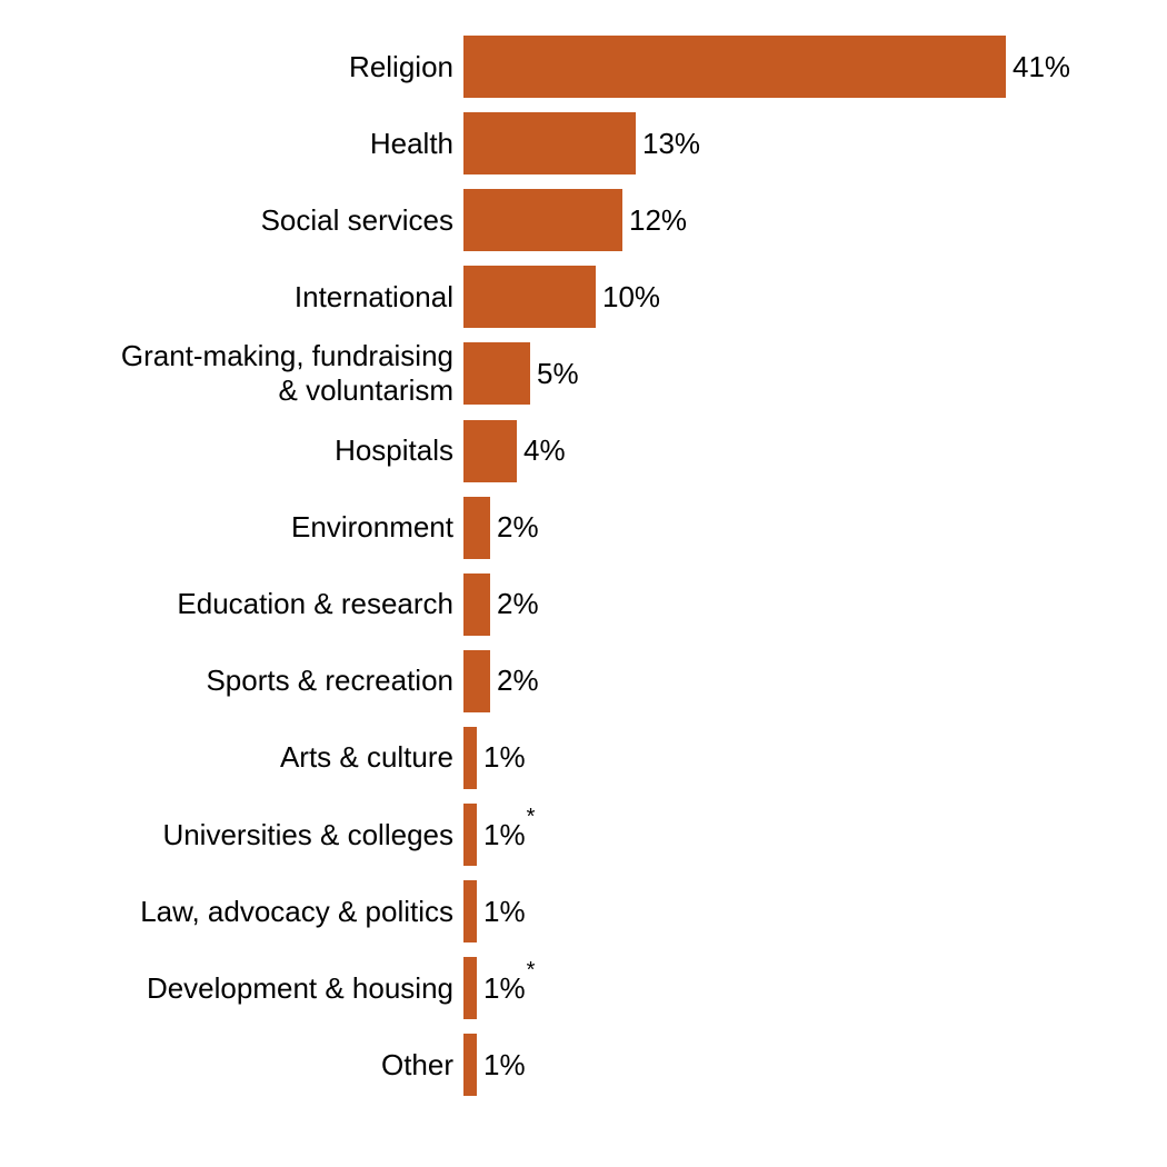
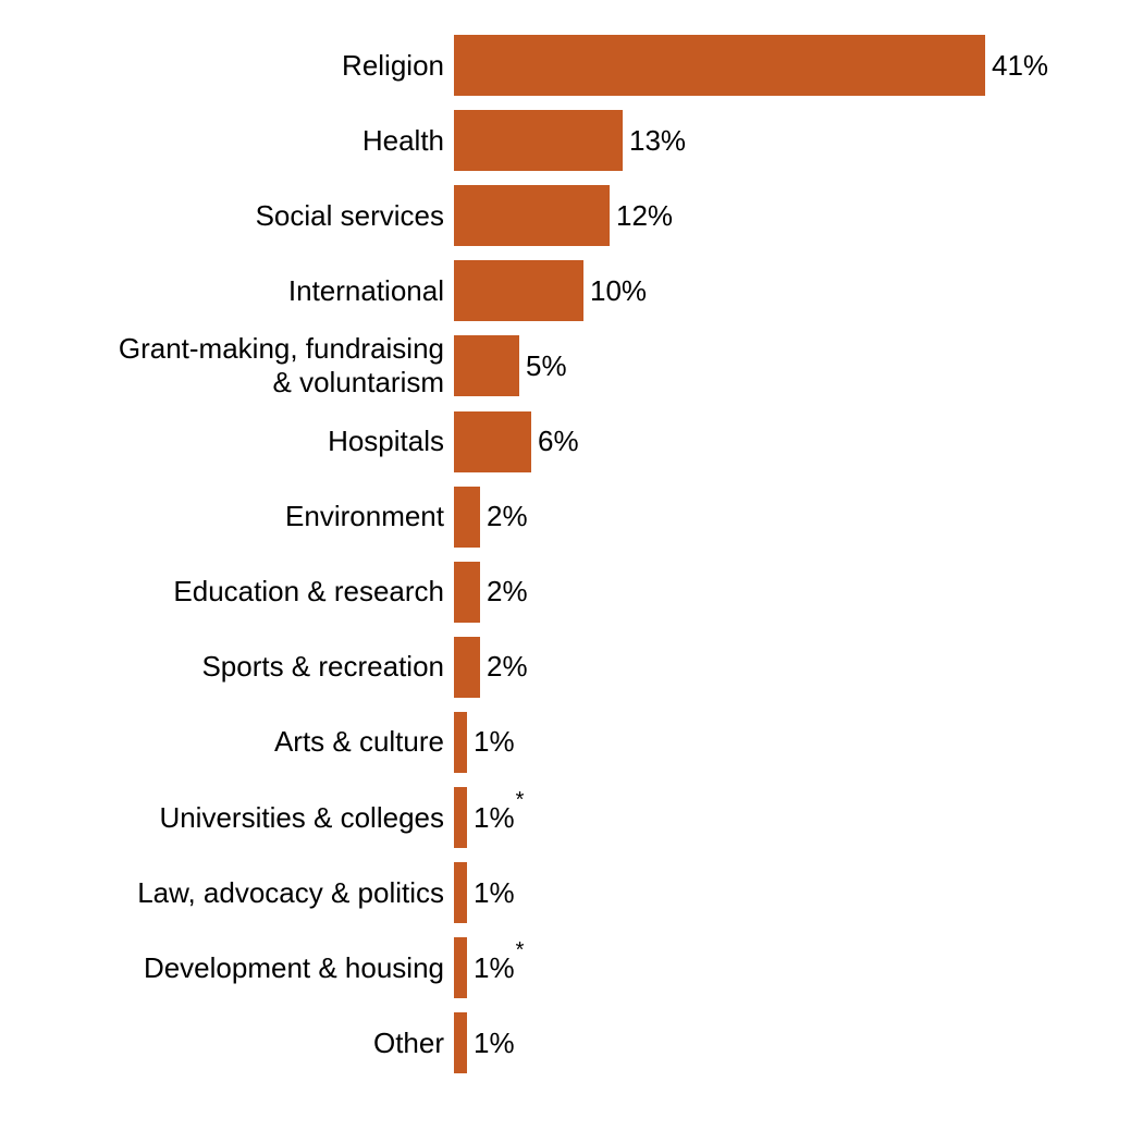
Hospitals: 4% -> 6%
